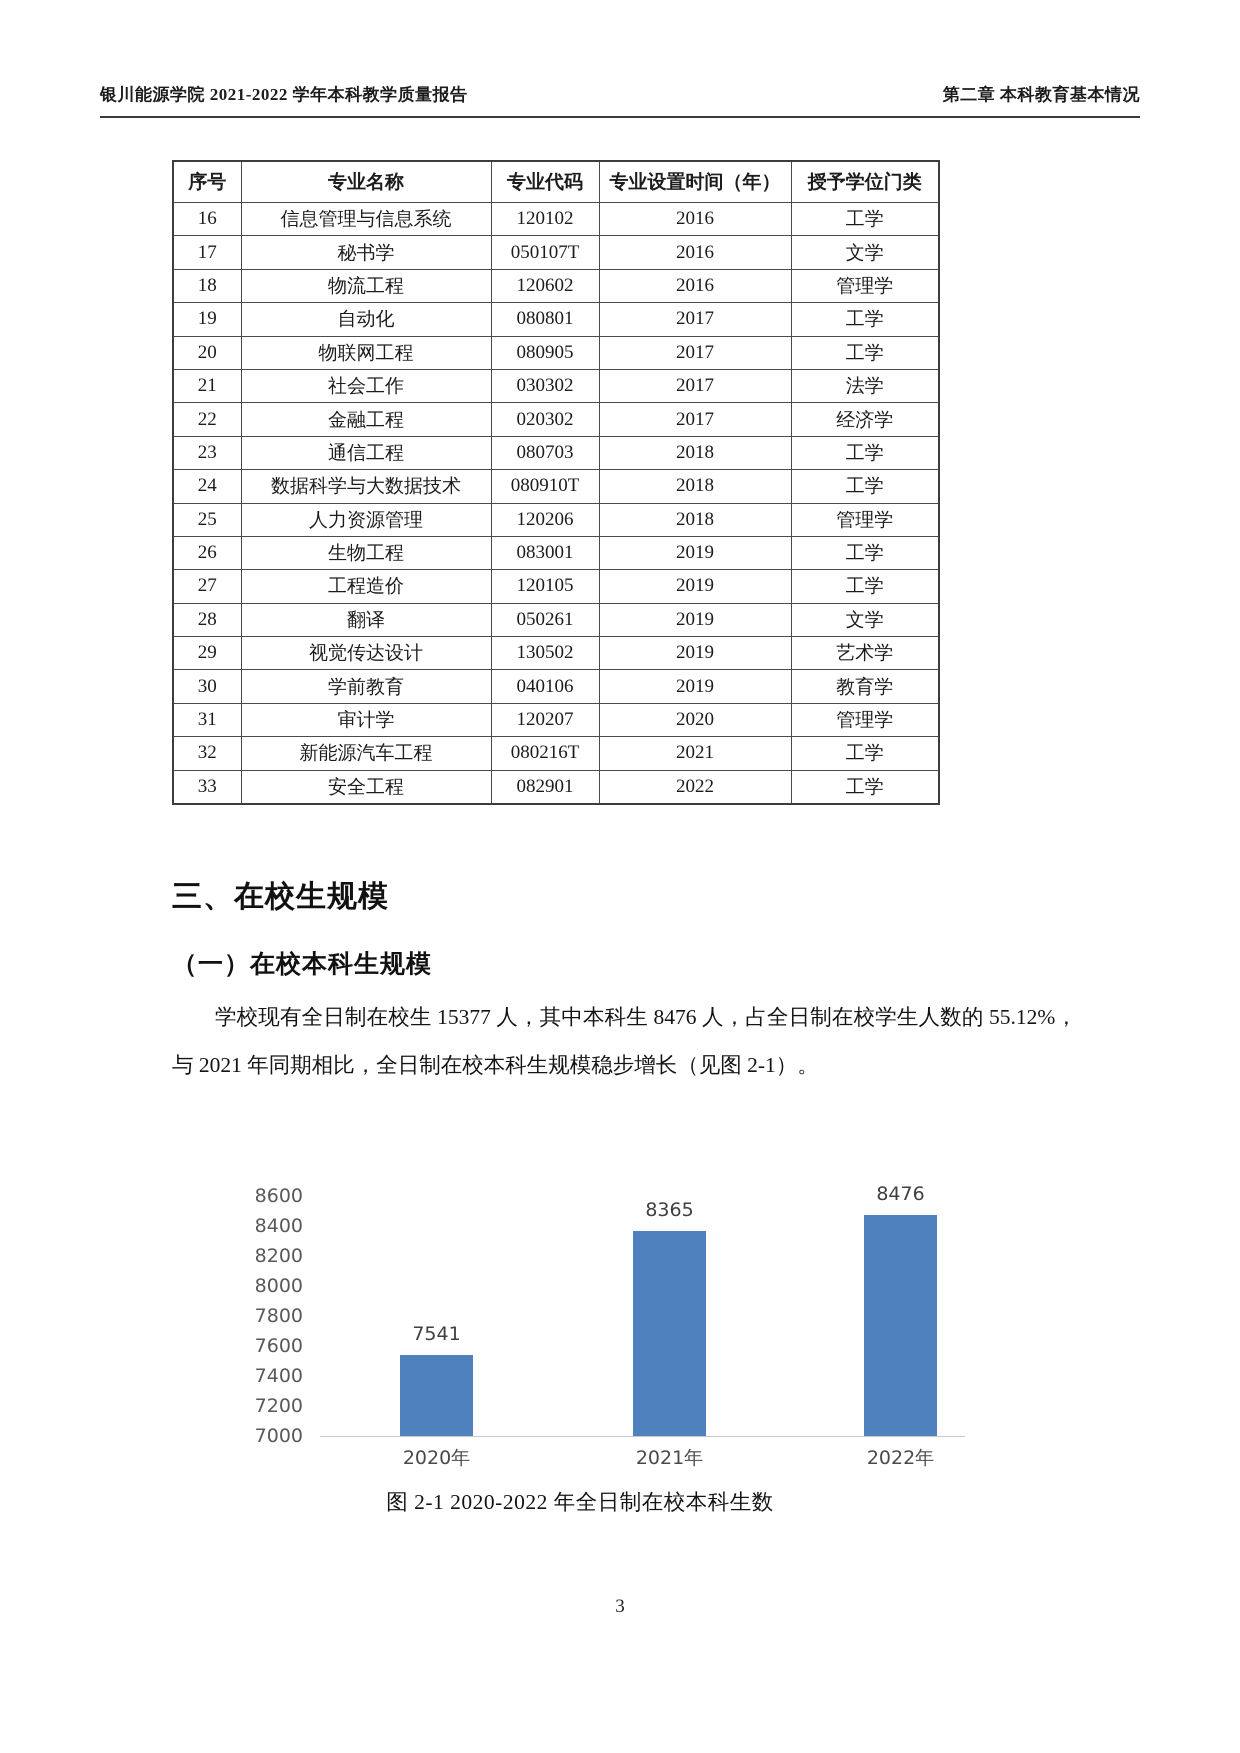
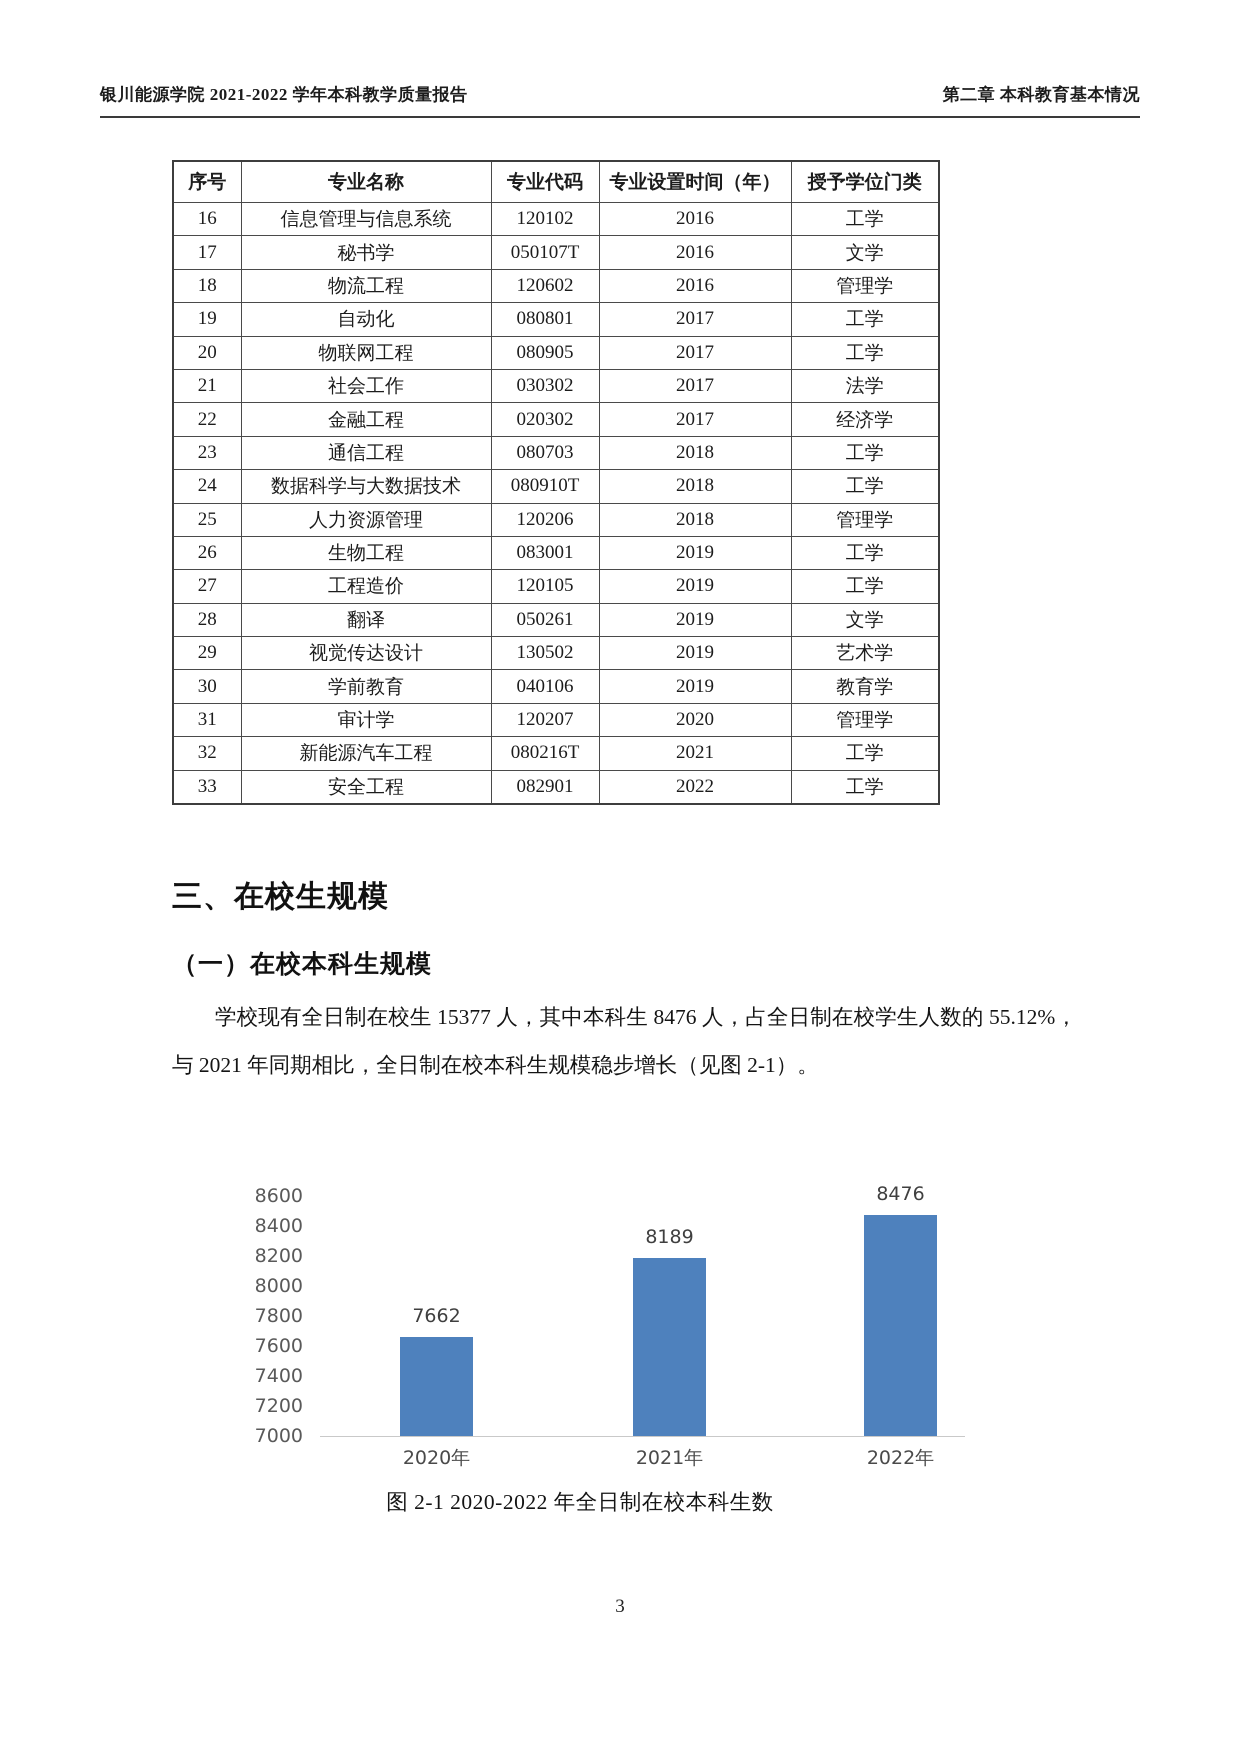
2020年: 7541 -> 7662
2021年: 8365 -> 8189
